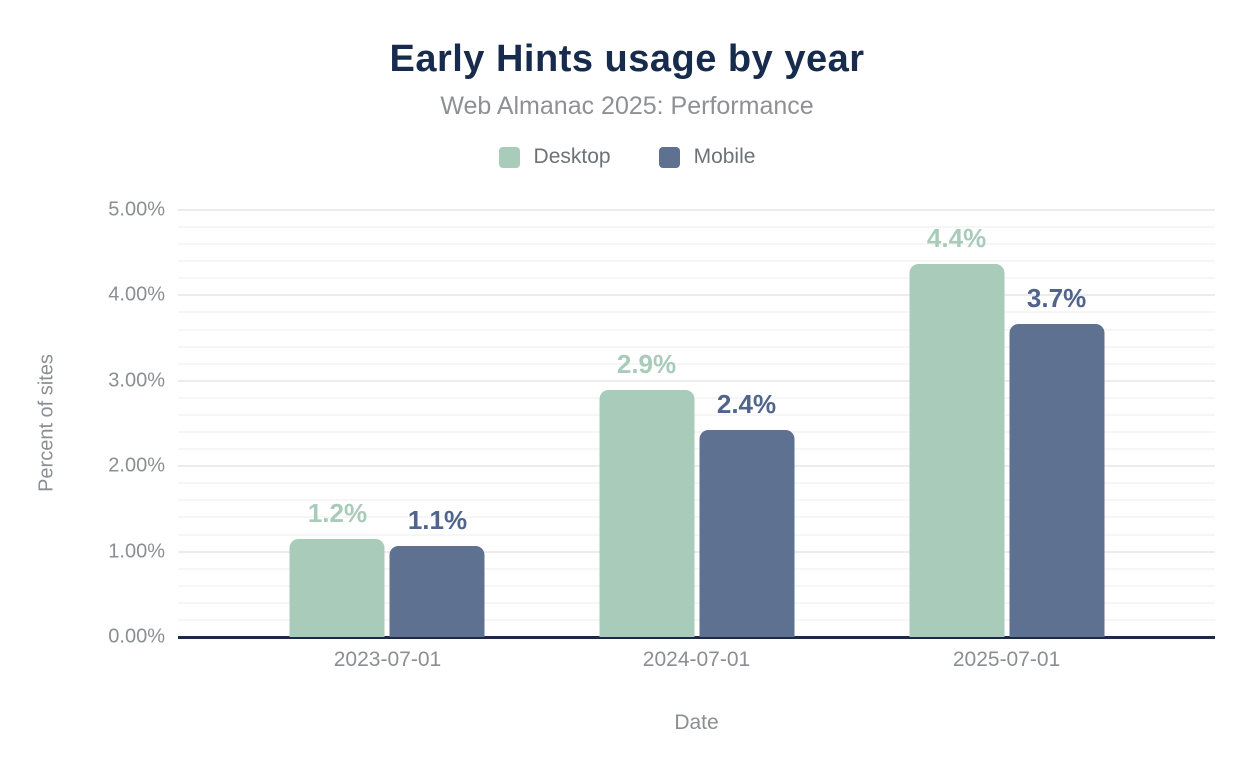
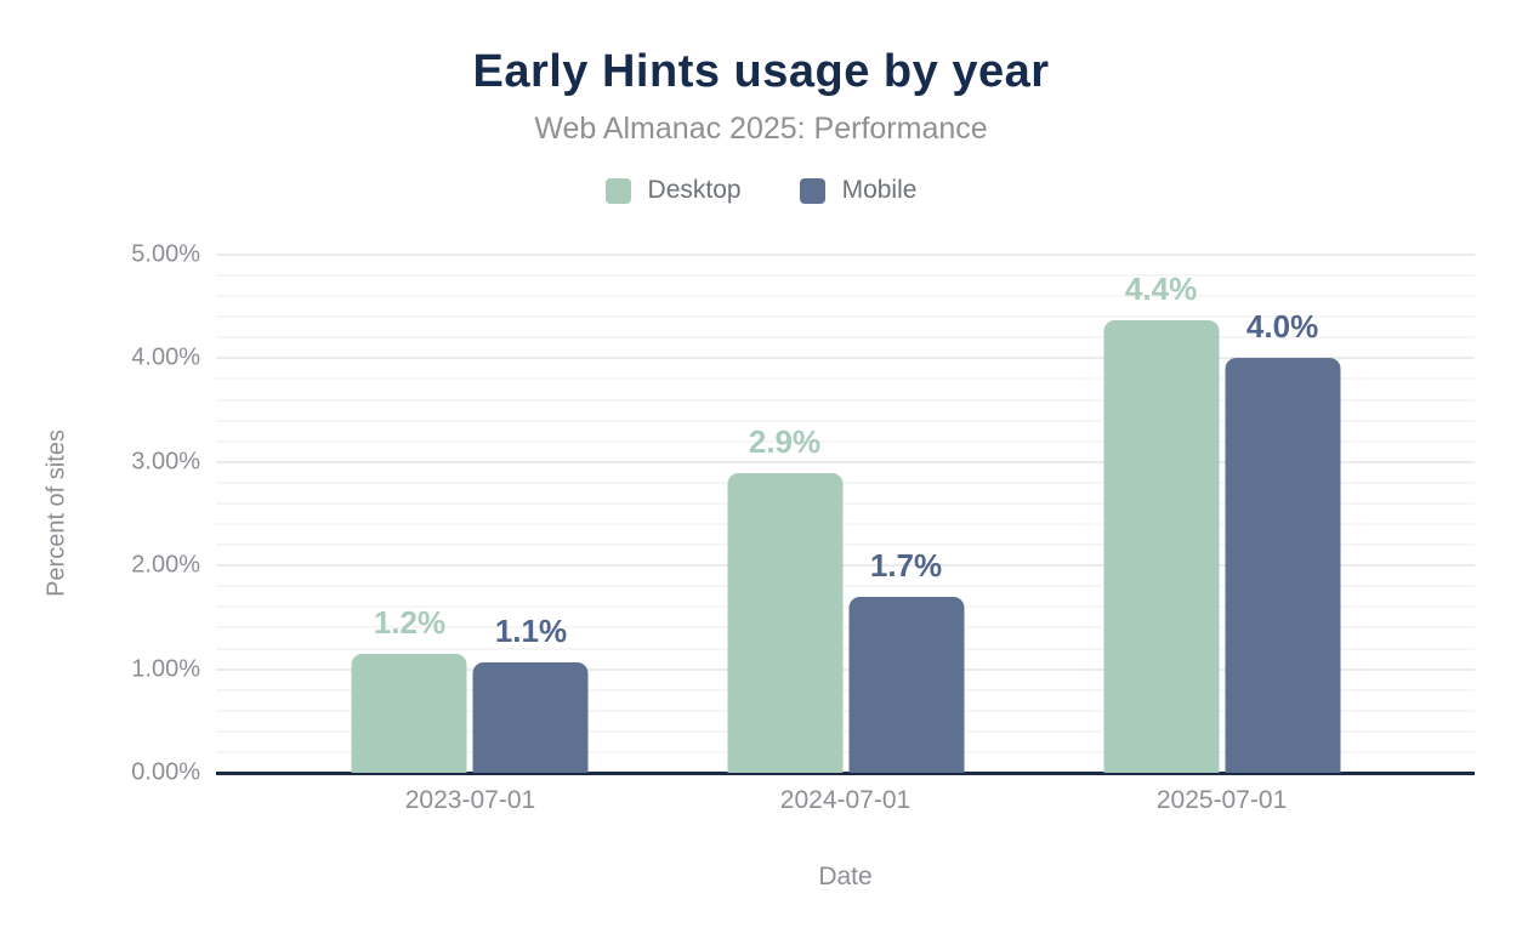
Mobile/2024-07-01: 2.4% -> 1.7%
Mobile/2025-07-01: 3.7% -> 4.0%
